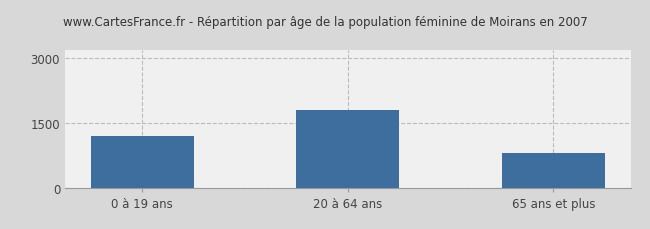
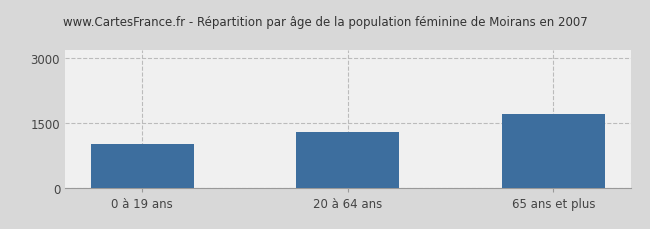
0 à 19 ans: 1200 -> 1000
20 à 64 ans: 1800 -> 1300
65 ans et plus: 800 -> 1700
